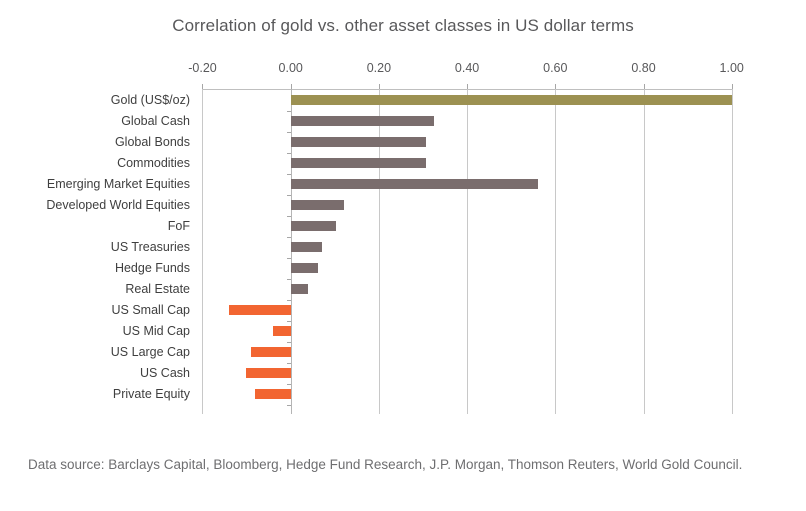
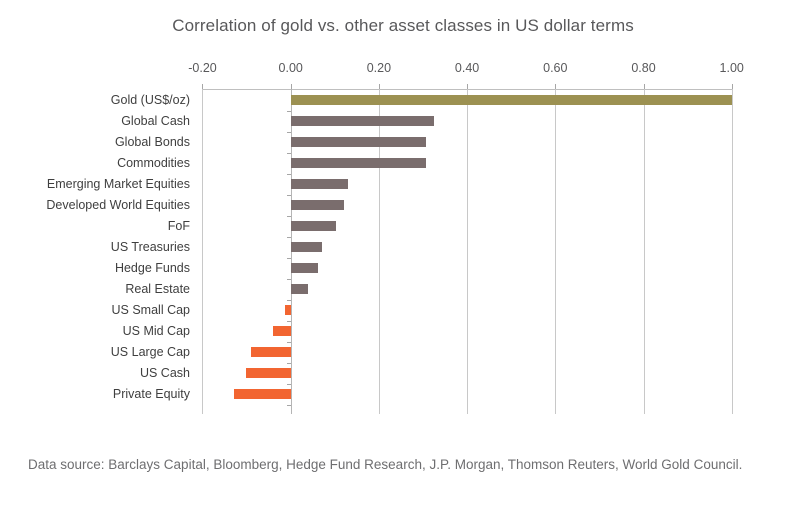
Emerging Market Equities: 0.56 -> 0.13
US Small Cap: -0.14 -> -0.01
Private Equity: -0.08 -> -0.13
